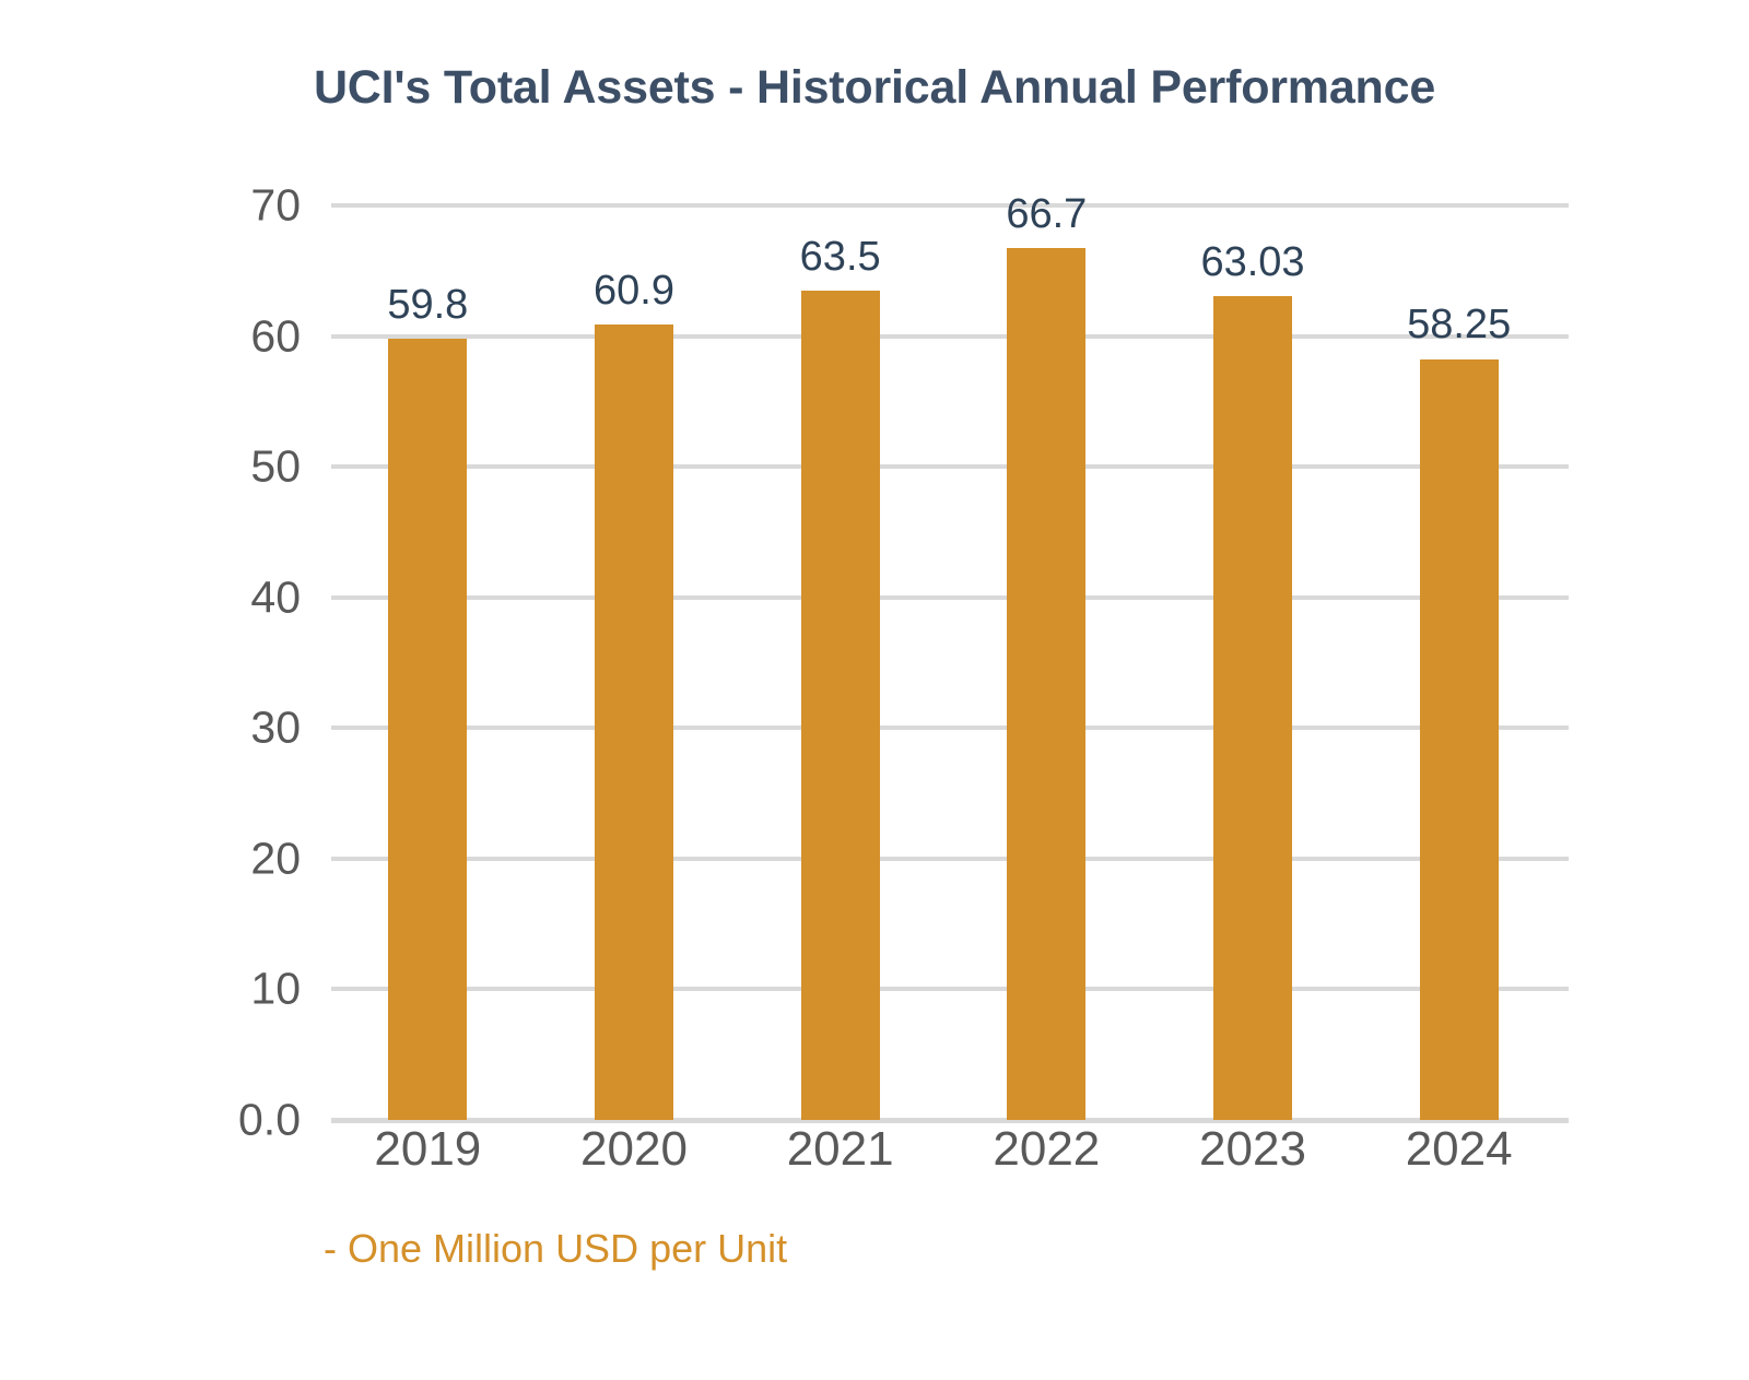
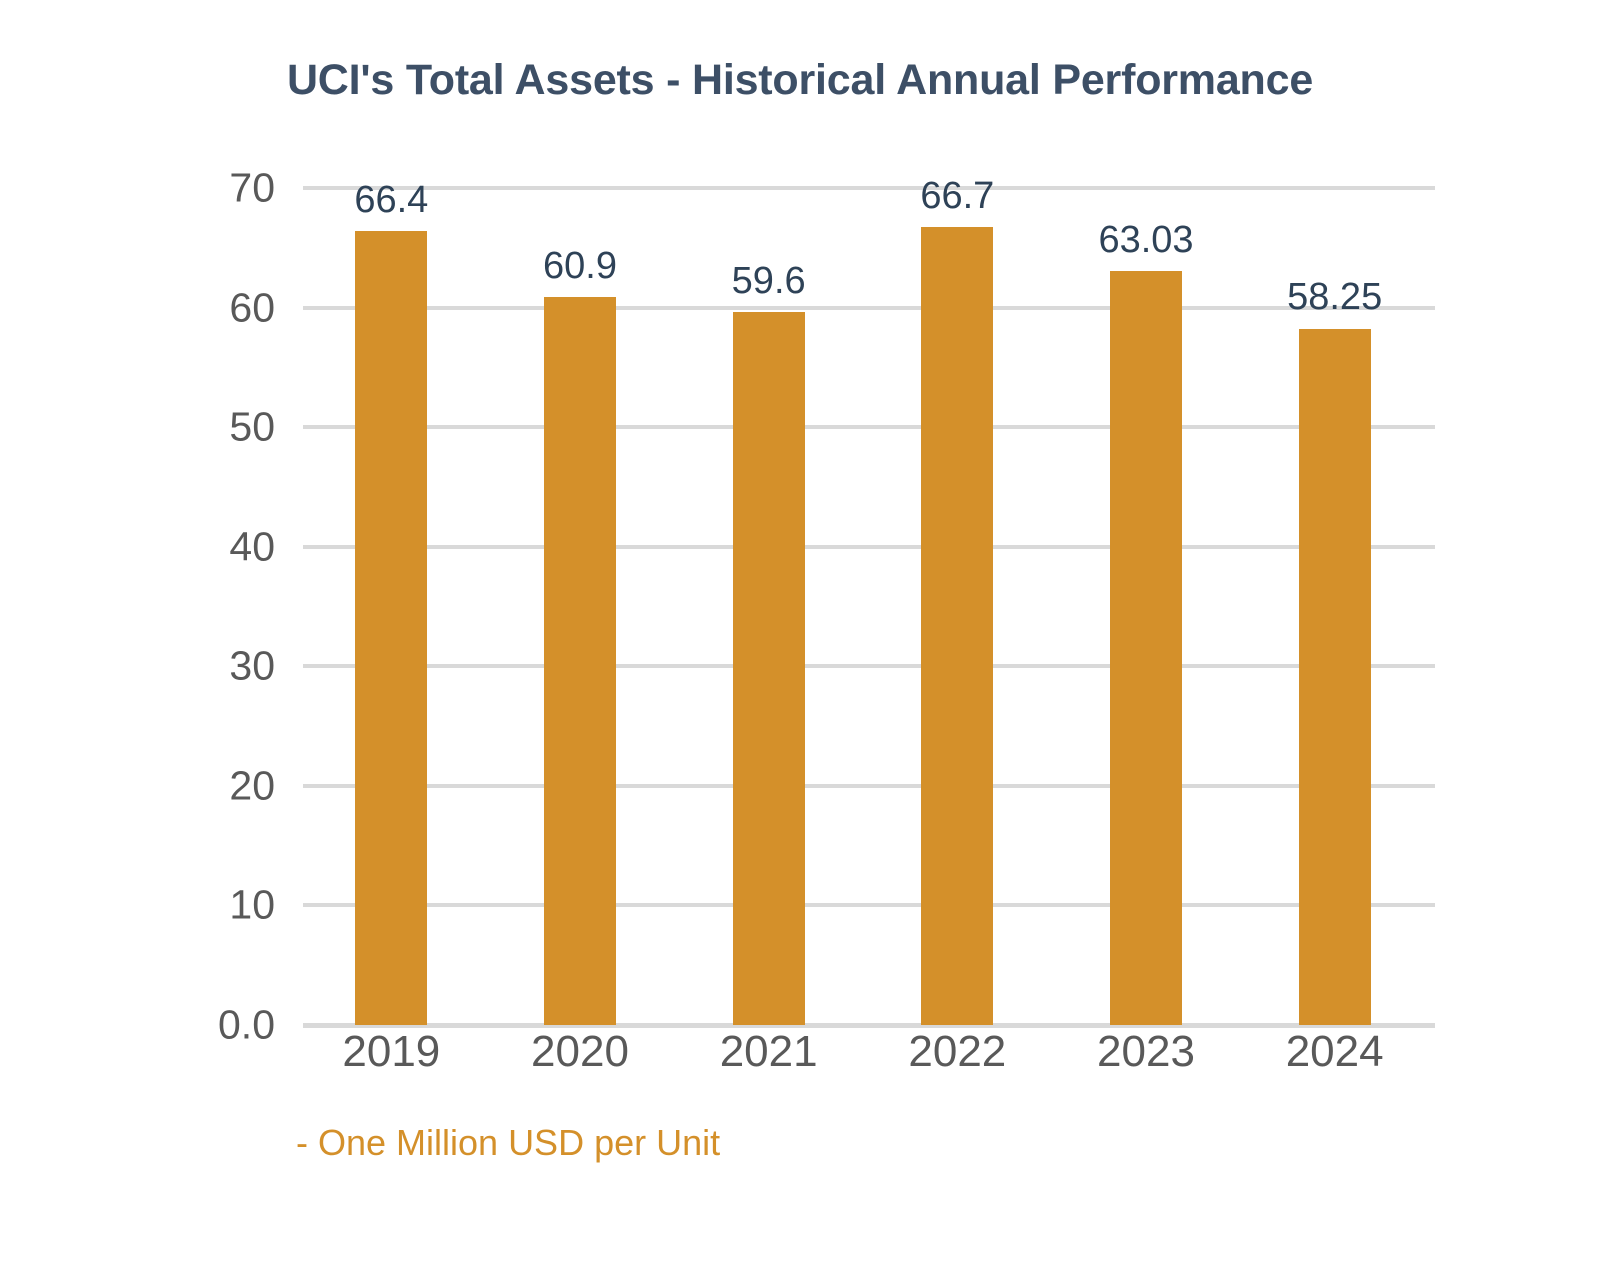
2019: 59.8 -> 66.4
2021: 63.5 -> 59.6
